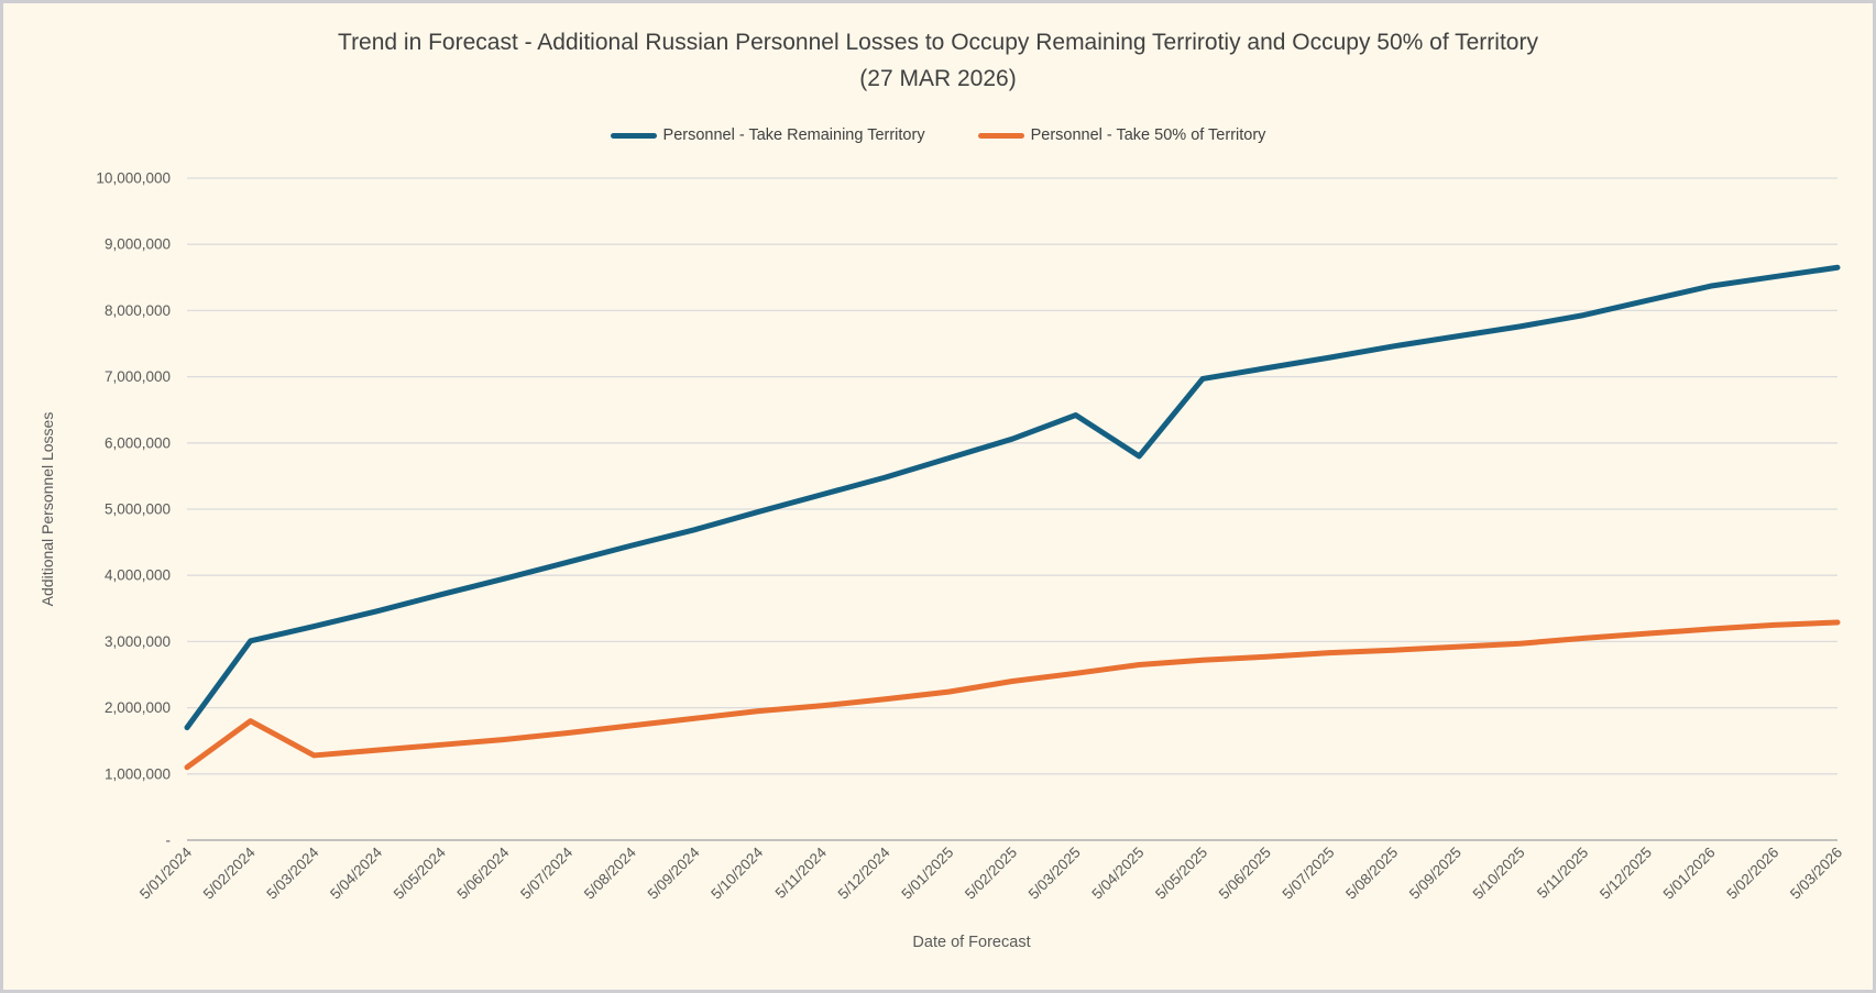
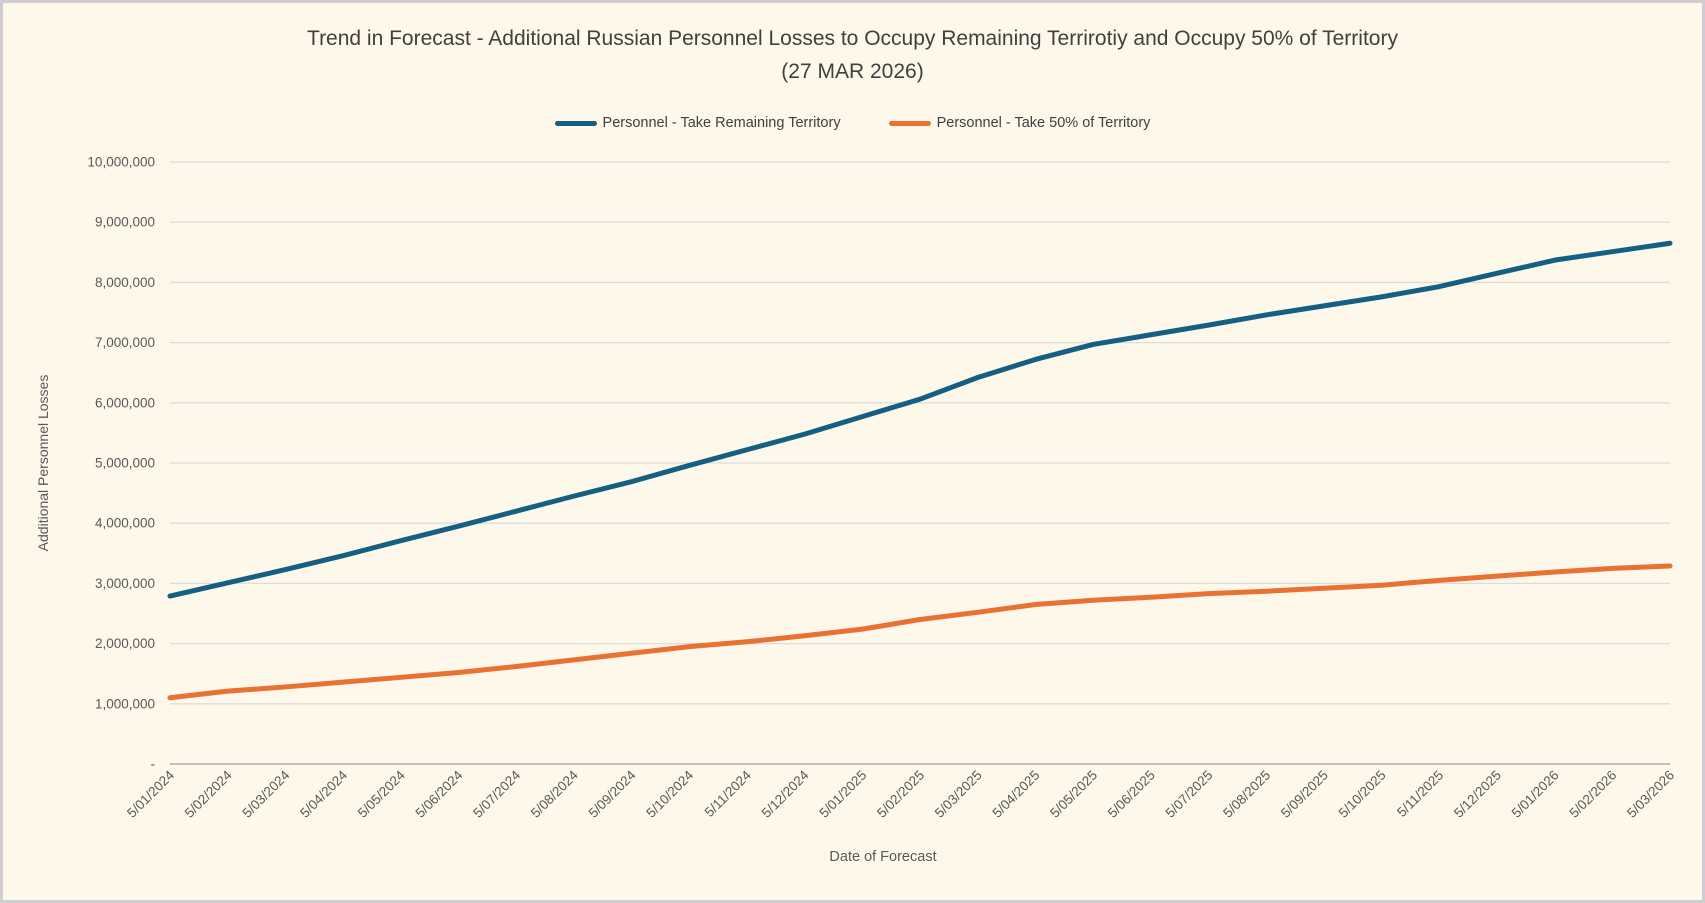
Personnel - Take Remaining Territory/5/01/2024: 1700000 -> 2800000
Personnel - Take 50% of Territory/5/02/2024: 1800000 -> 1200000
Personnel - Take Remaining Territory/5/04/2025: 5800000 -> 6700000
